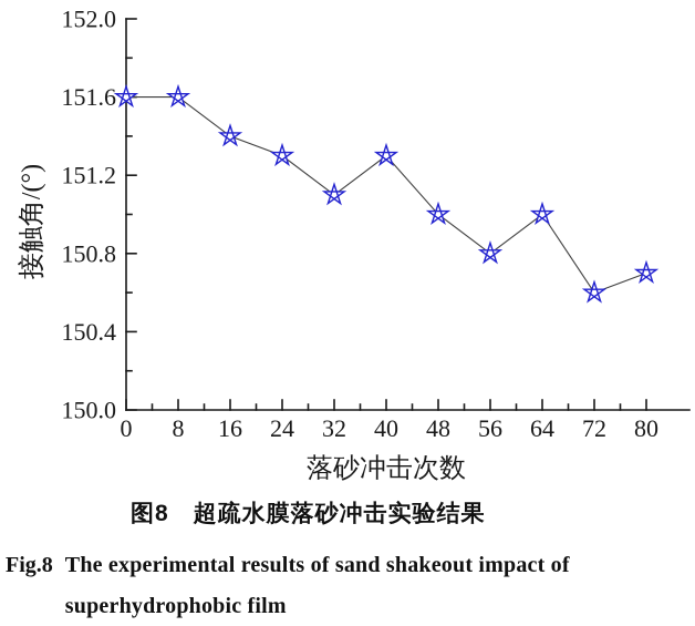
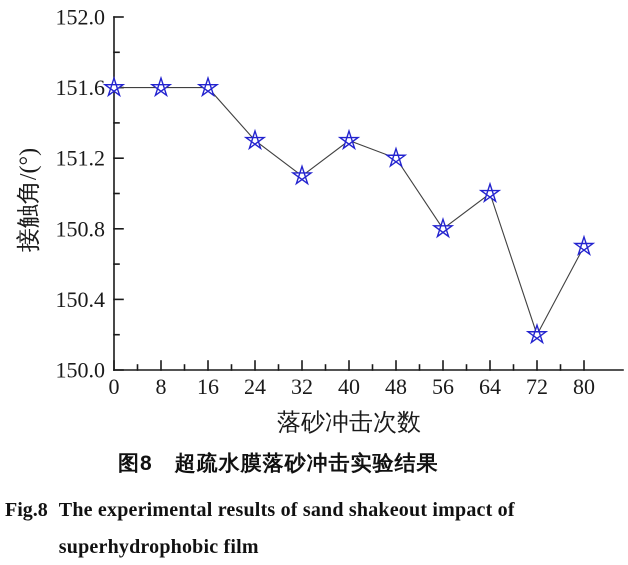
16: 151.4 -> 151.6
48: 151.0 -> 151.2
72: 150.6 -> 150.2
